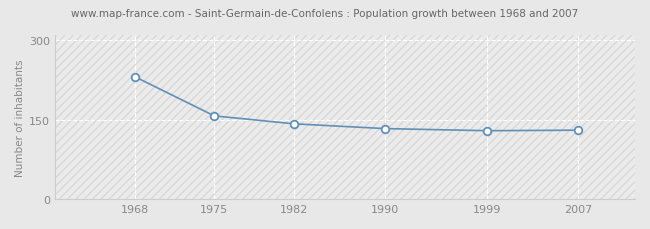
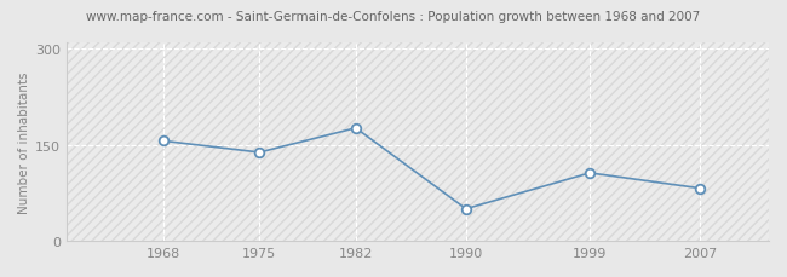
1968: 231 -> 156
1975: 157 -> 138
1982: 142 -> 176
1990: 133 -> 50
1999: 129 -> 106
2007: 130 -> 82
